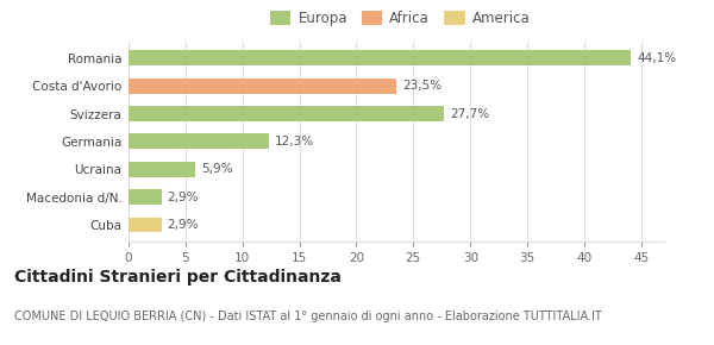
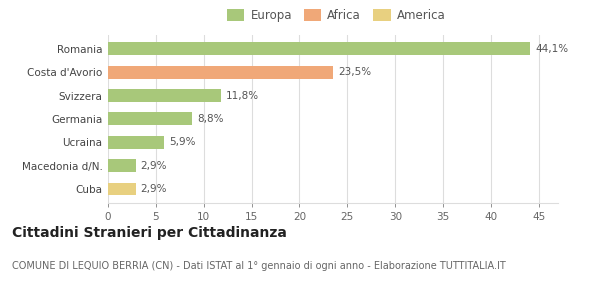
Svizzera: 27,7% -> 11,8%
Germania: 12,3% -> 8,8%
